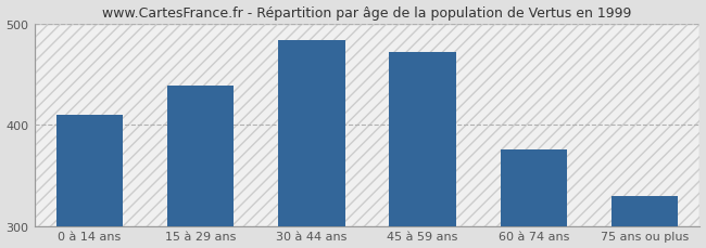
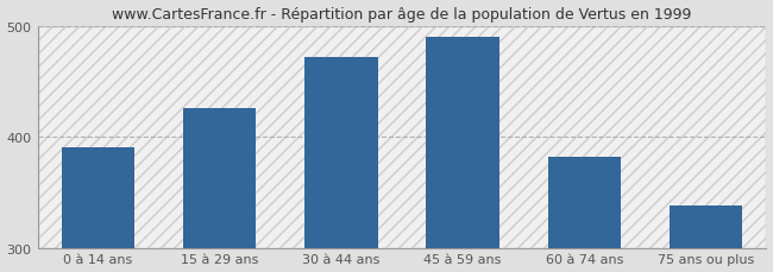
0 à 14 ans: 410 -> 390
15 à 29 ans: 438 -> 426
30 à 44 ans: 483 -> 472
45 à 59 ans: 472 -> 490
60 à 74 ans: 375 -> 382
75 ans ou plus: 330 -> 338
